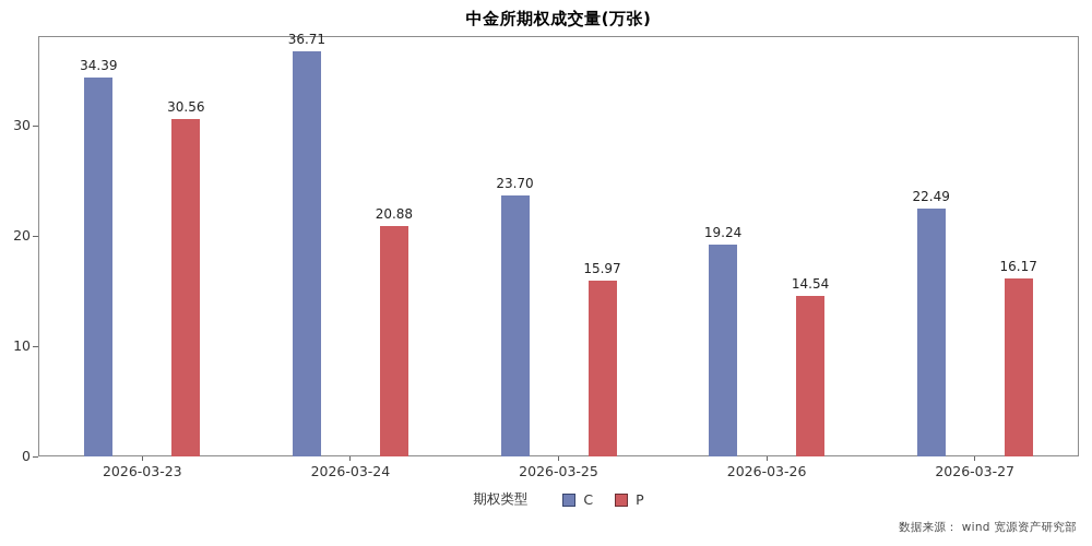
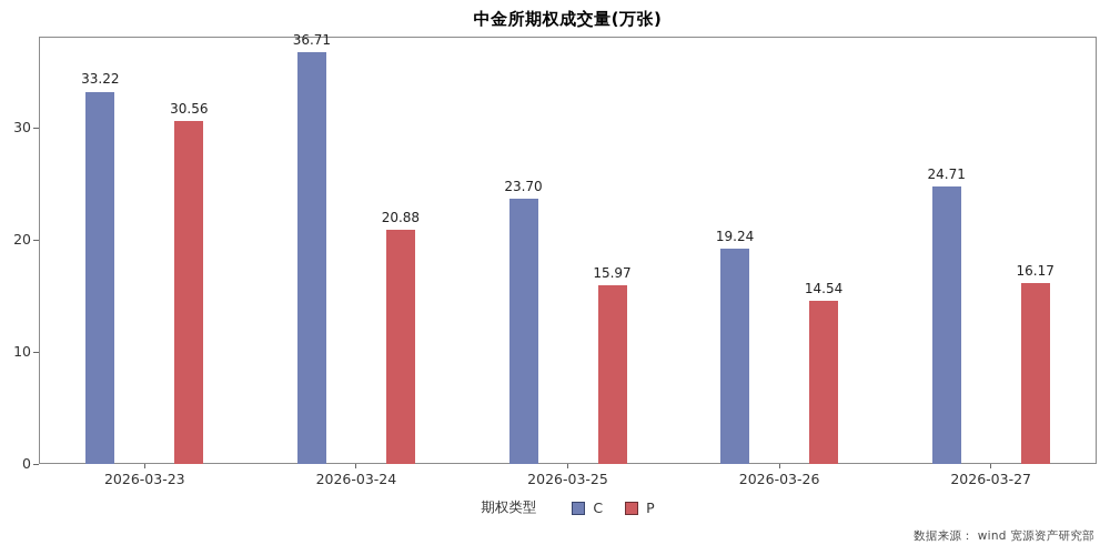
C/2026-03-23: 34.39 -> 33.22
C/2026-03-27: 22.49 -> 24.71
